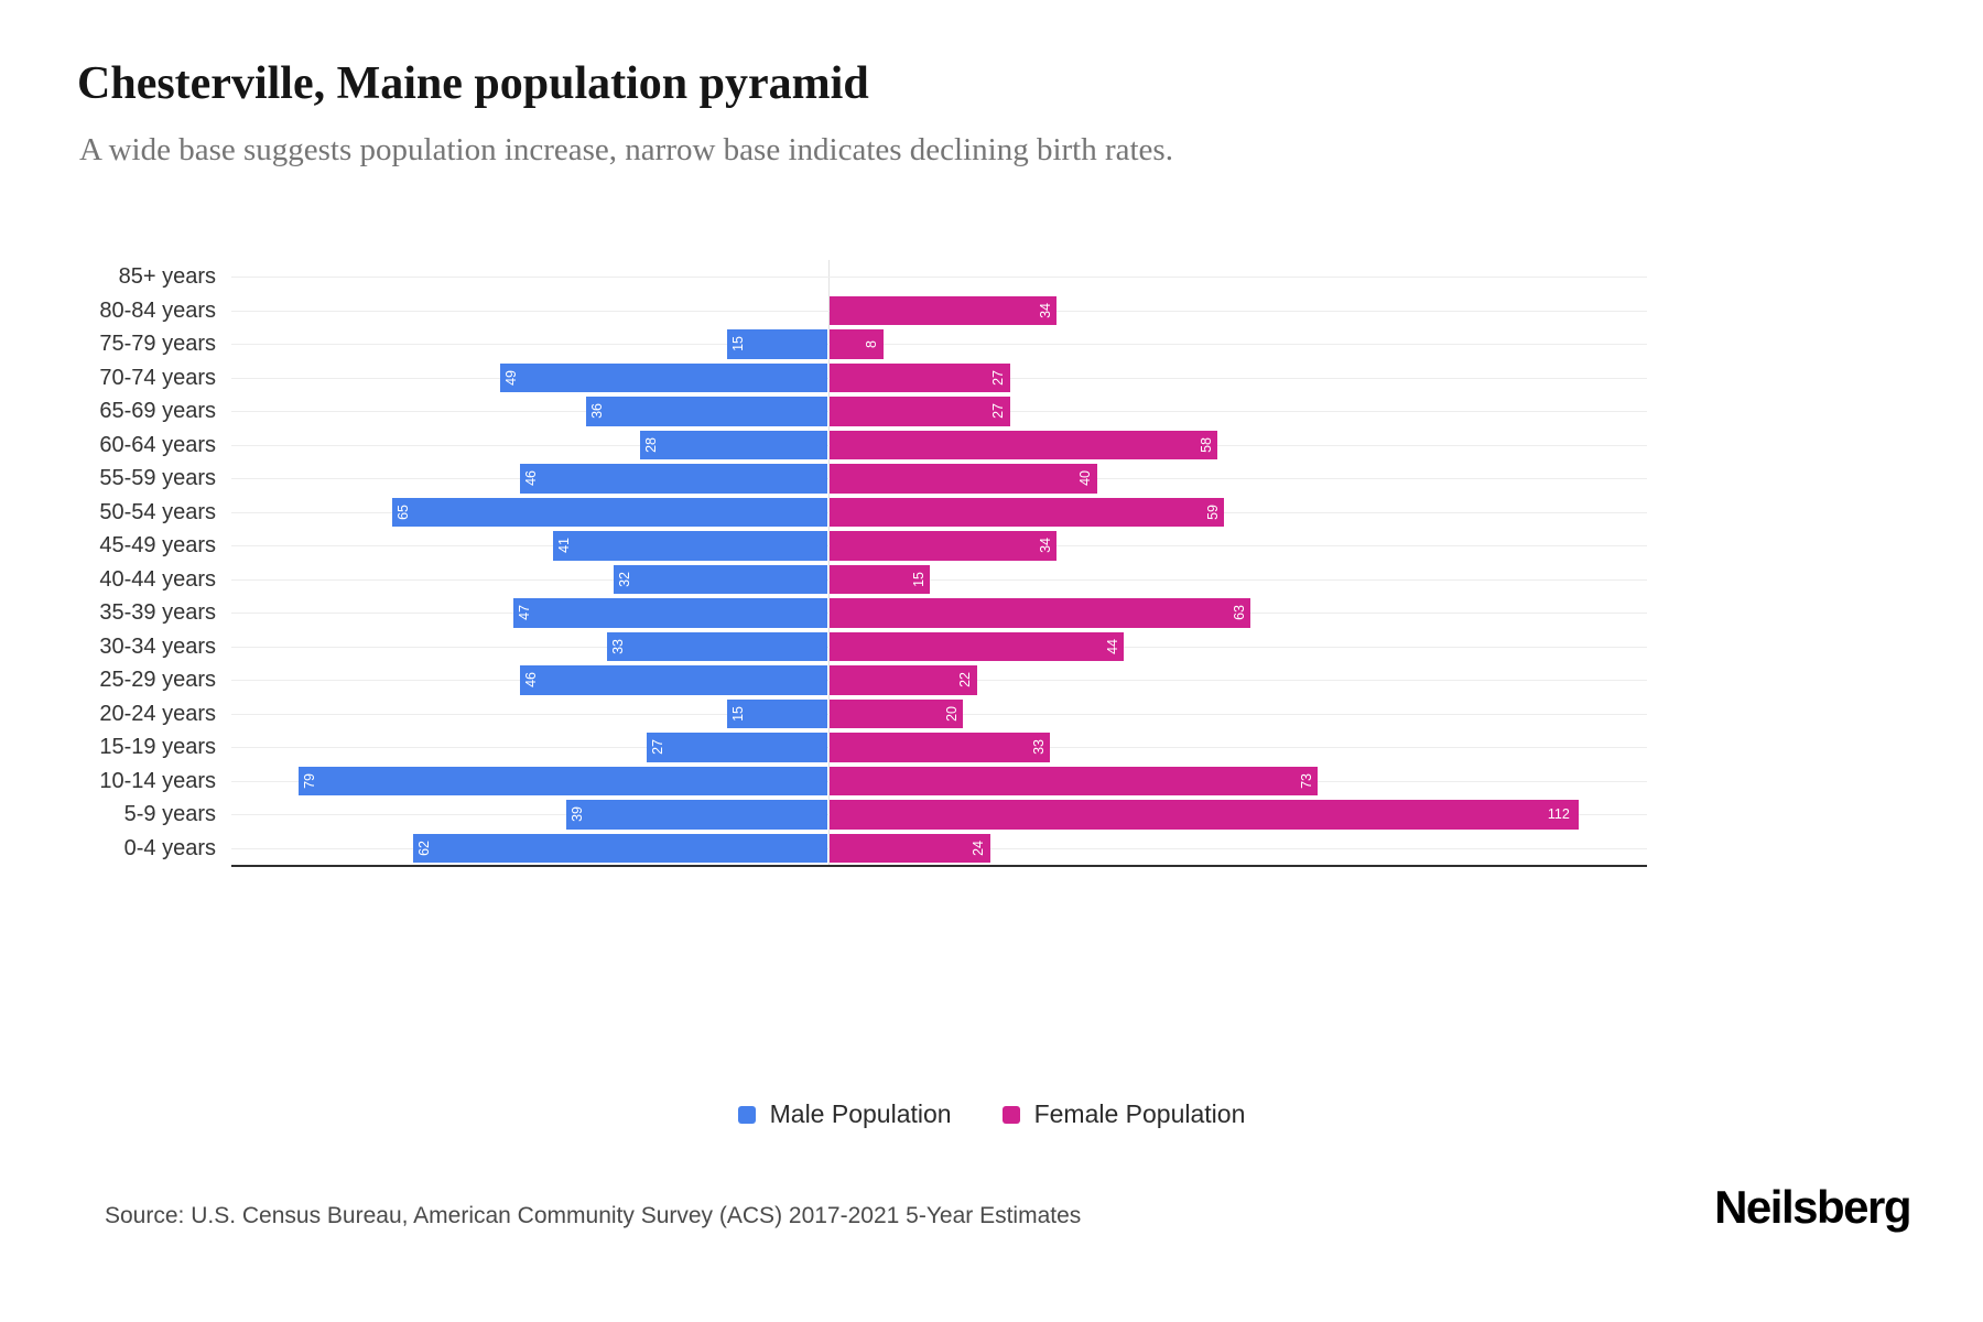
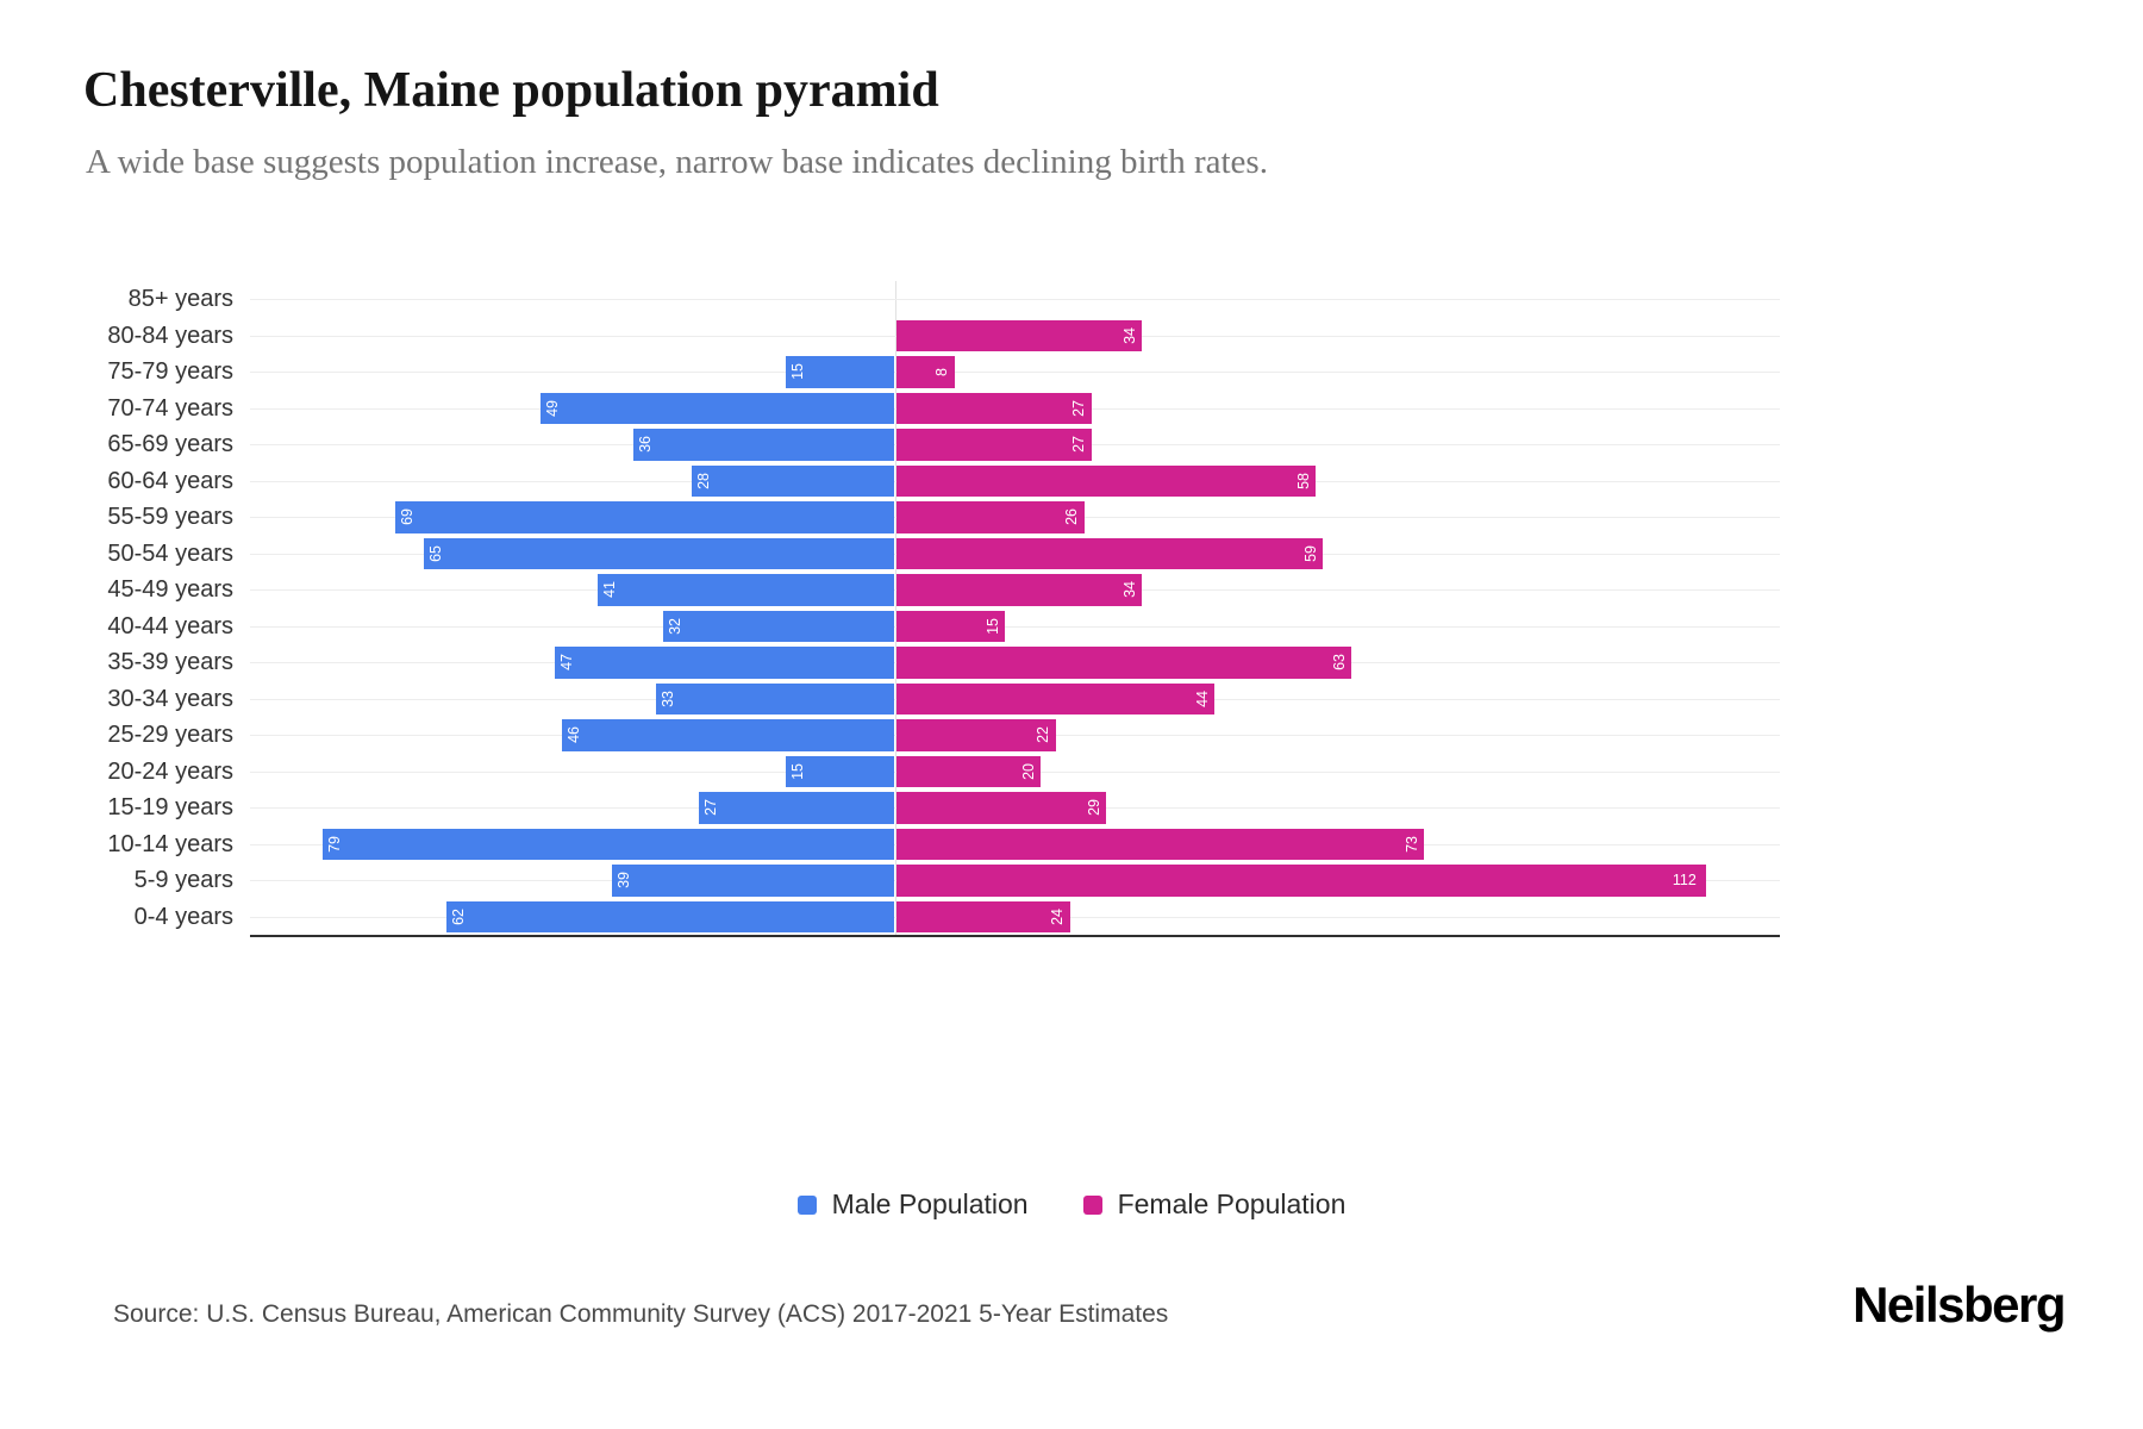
Male Population/55-59 years: 46 -> 69
Female Population/55-59 years: 40 -> 26
Female Population/15-19 years: 33 -> 29
